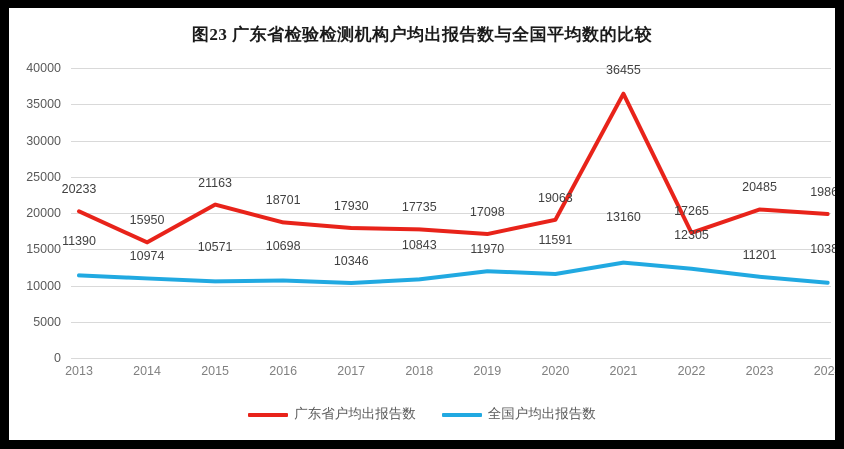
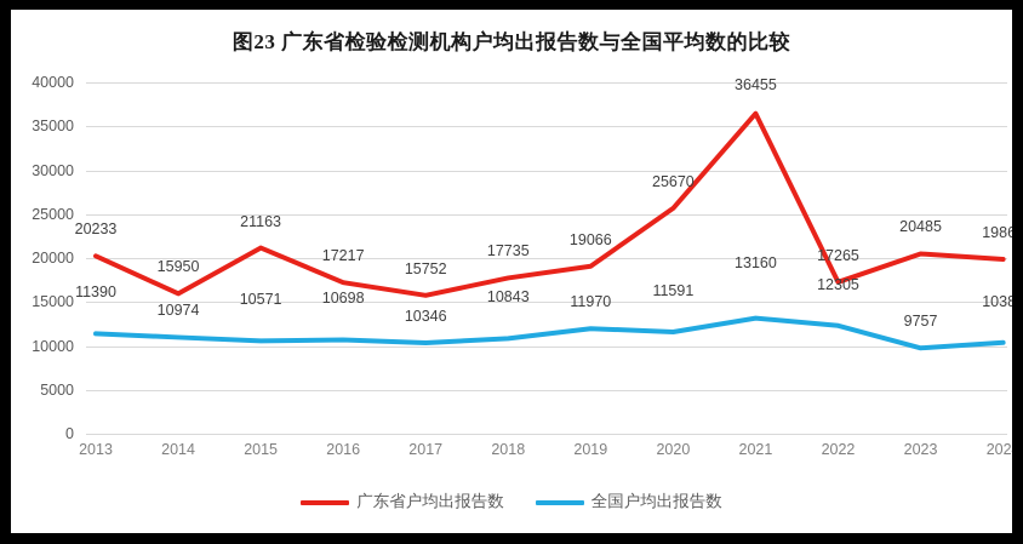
广东省户均出报告数/2016: 18701 -> 17217
广东省户均出报告数/2017: 17930 -> 15752
广东省户均出报告数/2019: 17098 -> 19066
广东省户均出报告数/2020: 19063 -> 25670
全国户均出报告数/2023: 11201 -> 9757
